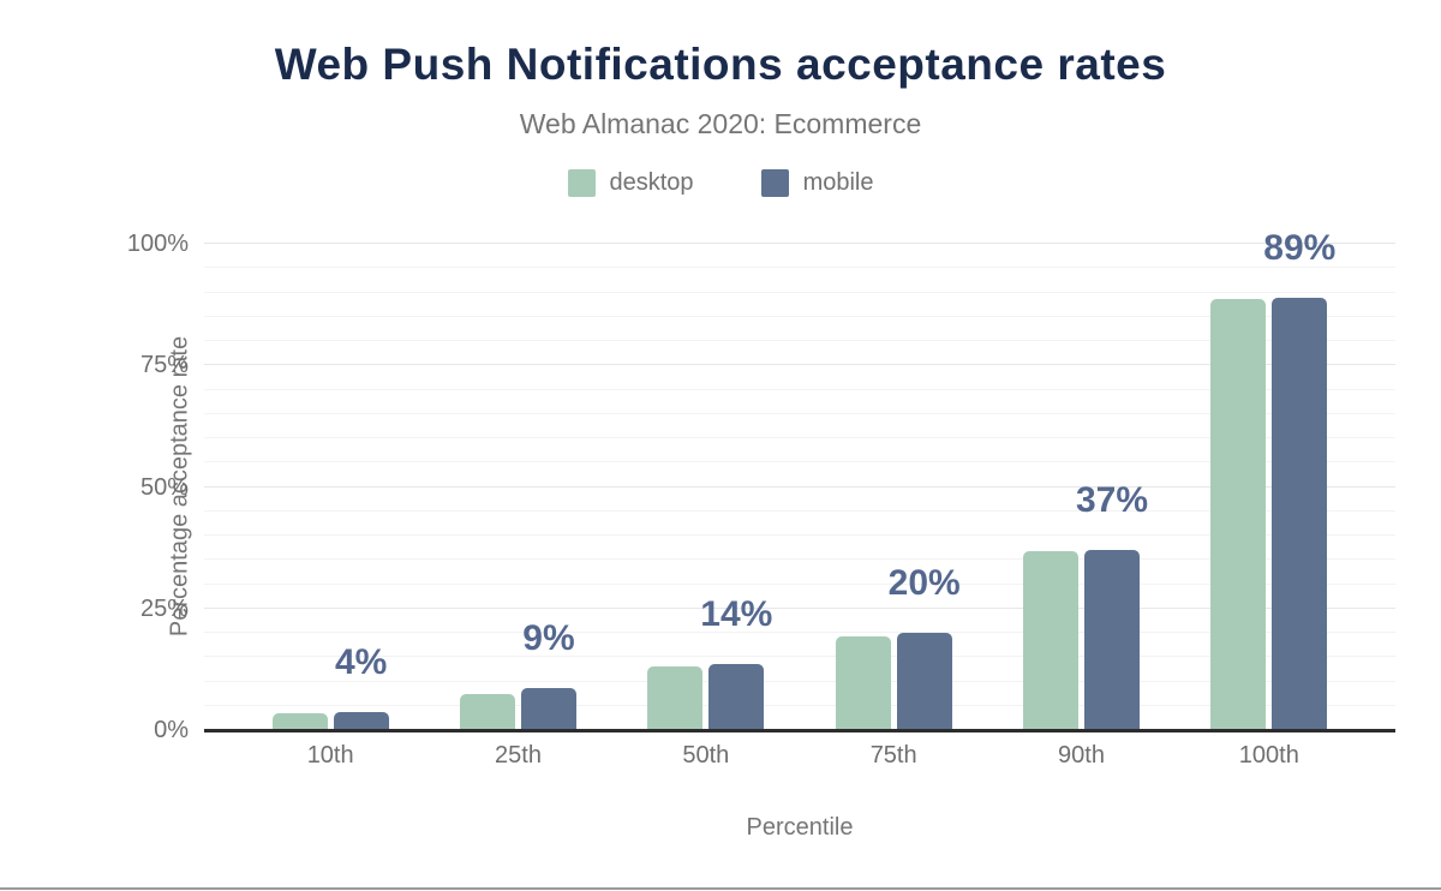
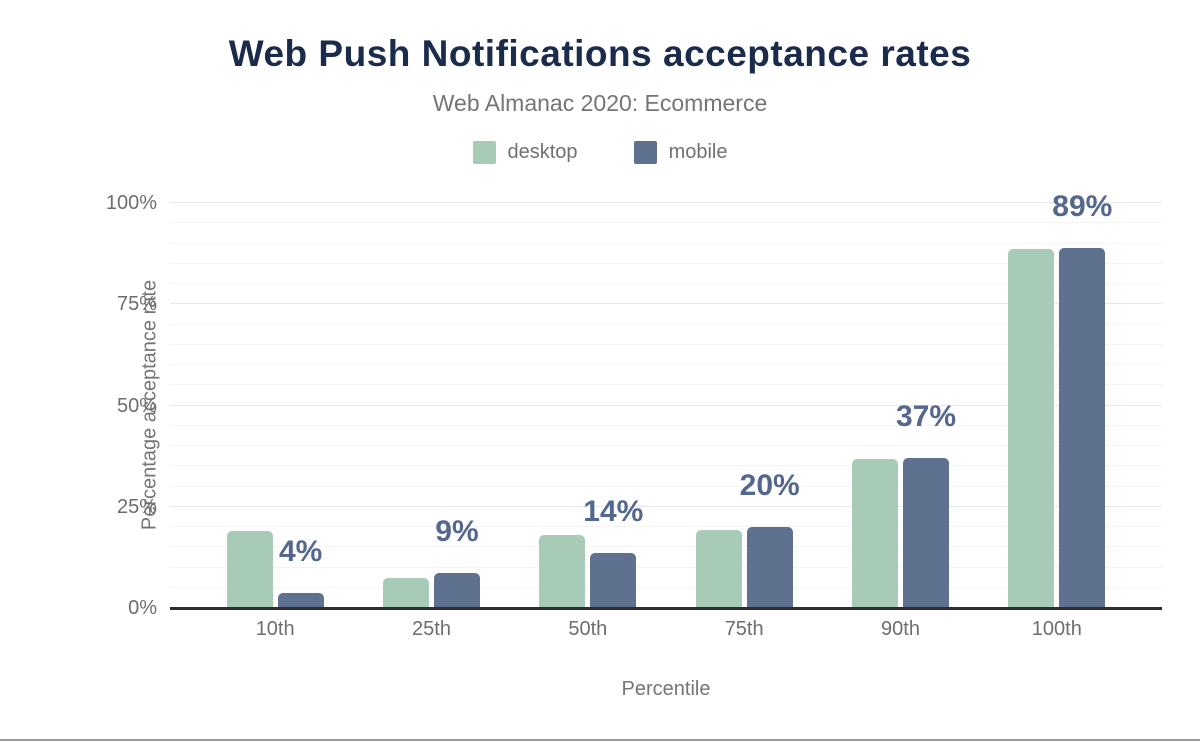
desktop/10th: 3% -> 19%
desktop/50th: 13% -> 18%
